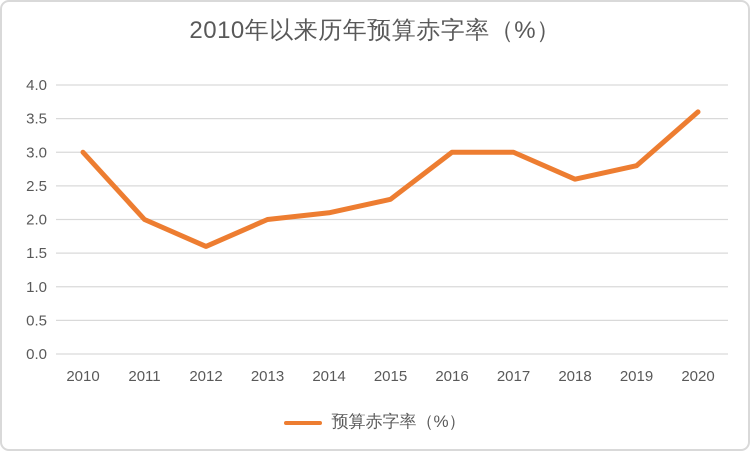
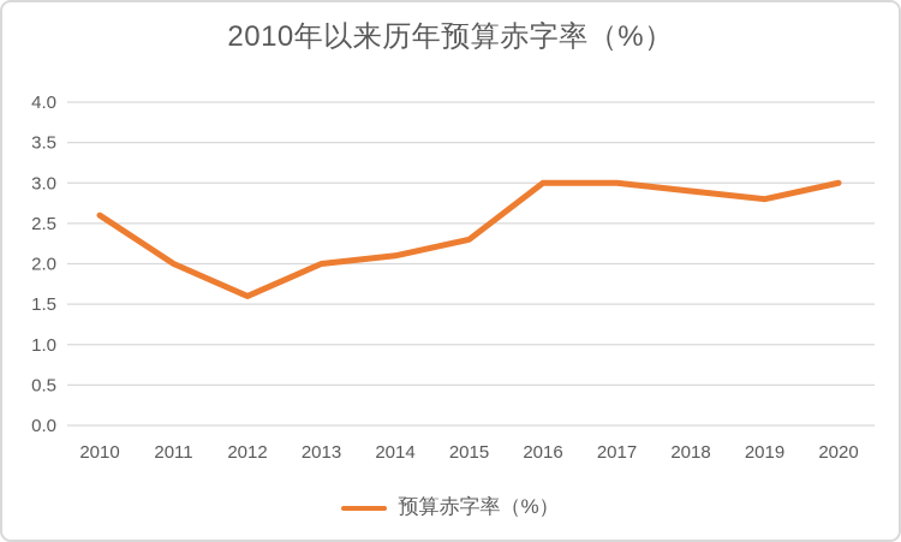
2010: 3.0 -> 2.6
2018: 2.6 -> 2.9
2020: 3.6 -> 3.0
